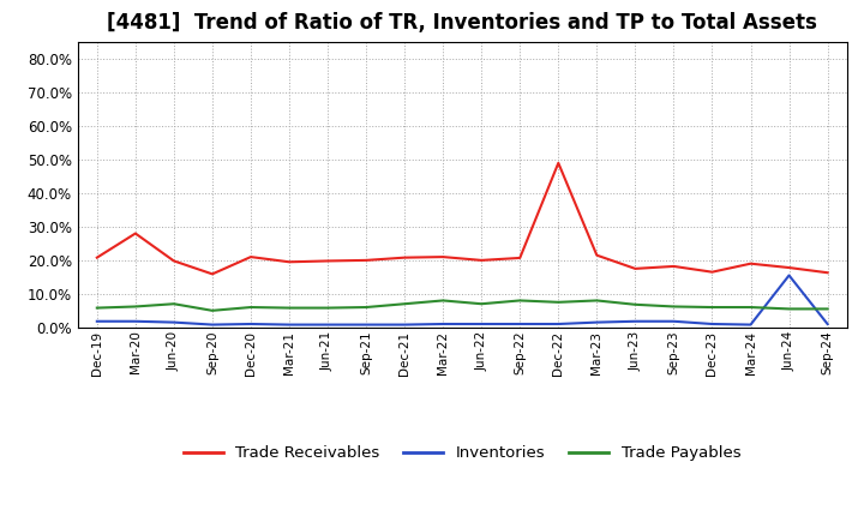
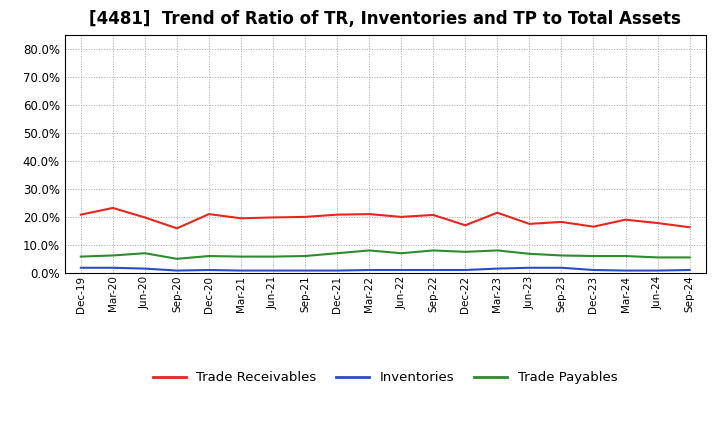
Trade Receivables/Mar-20: 28.0% -> 23.2%
Trade Receivables/Dec-22: 49.0% -> 17.0%
Inventories/Jun-24: 15.5% -> 0.8%
